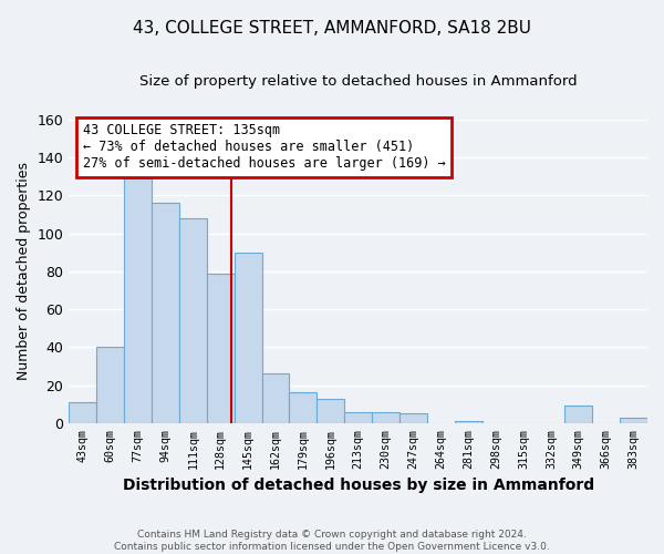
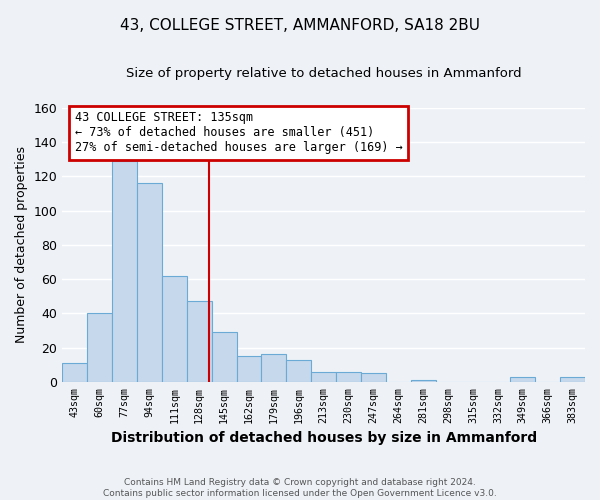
111sqm: 108 -> 62
128sqm: 79 -> 47
145sqm: 90 -> 29
162sqm: 26 -> 15
349sqm: 9 -> 3
